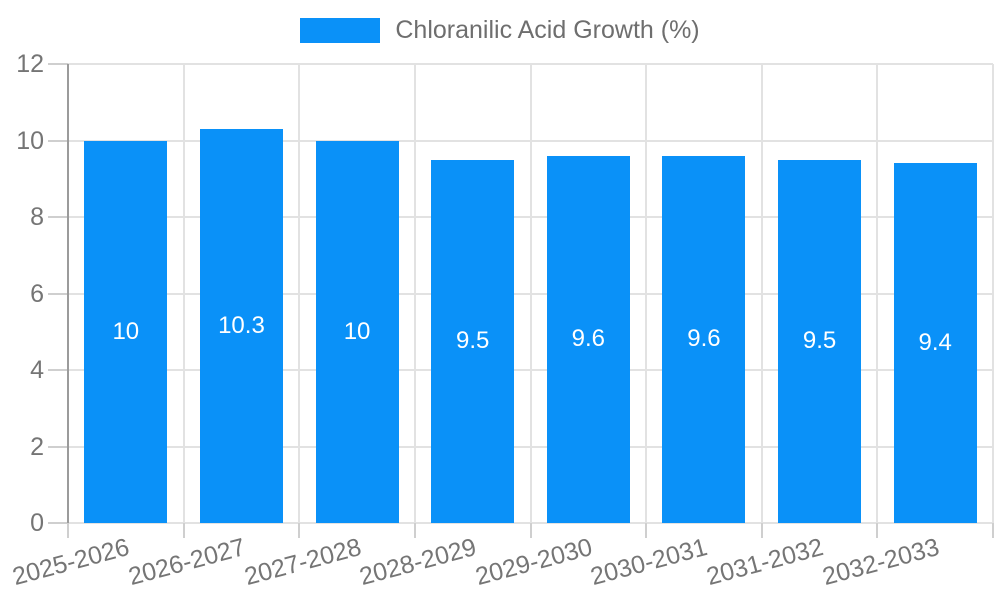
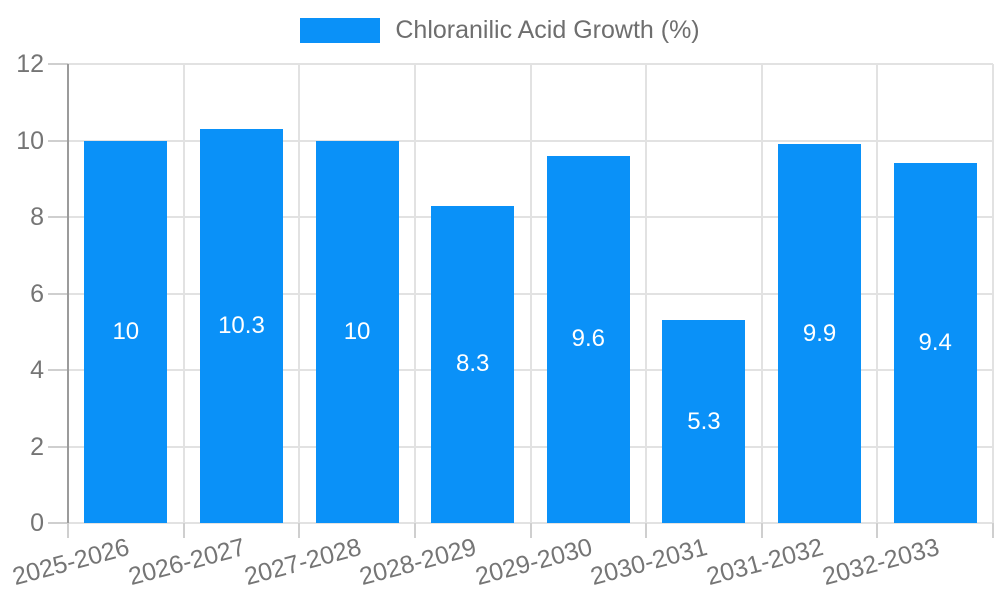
2028-2029: 9.5 -> 8.3
2030-2031: 9.6 -> 5.3
2031-2032: 9.5 -> 9.9
